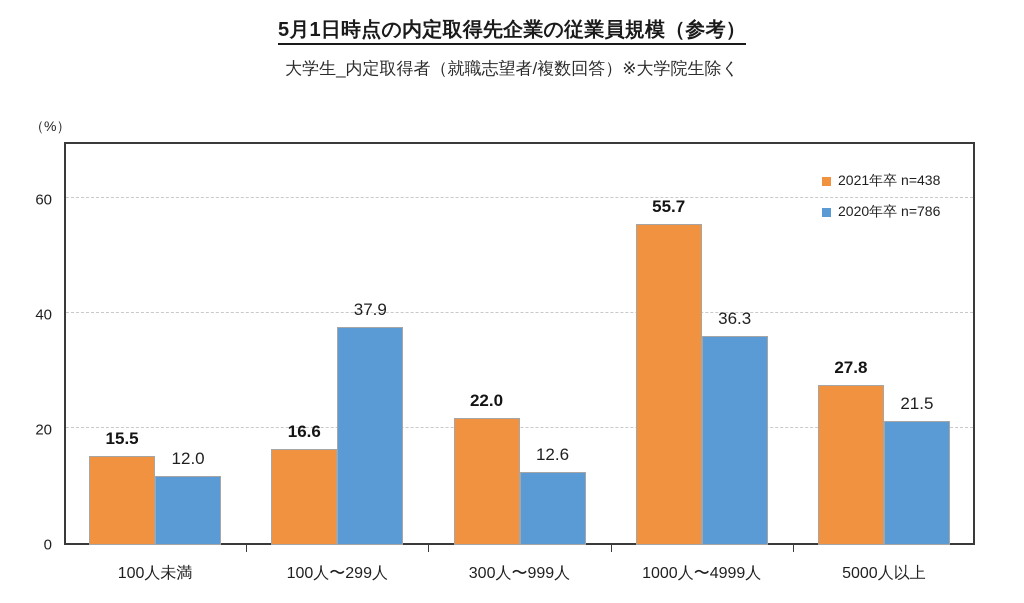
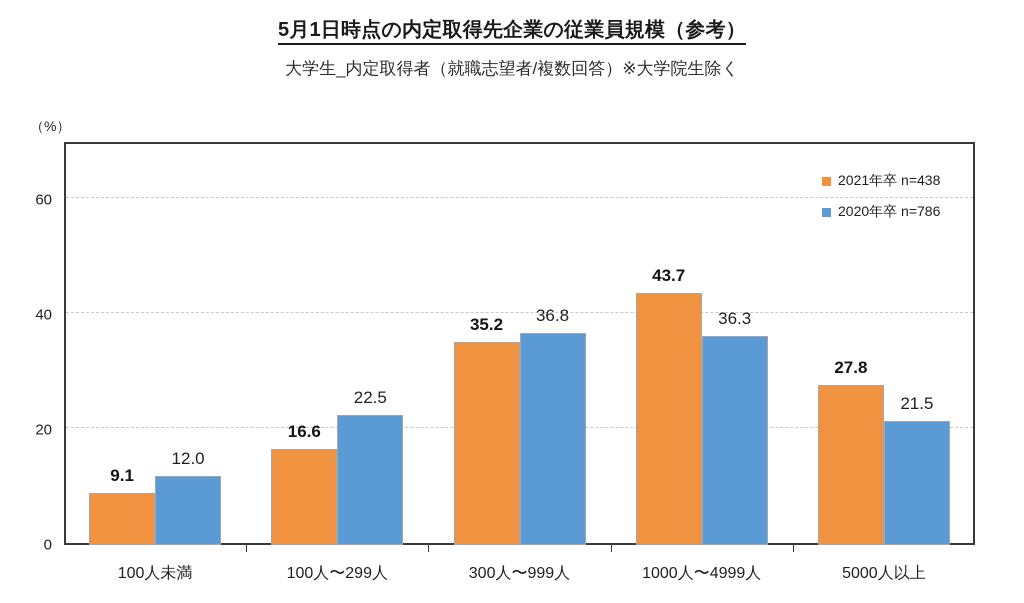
2021年卒 n=438/100人未満: 15.5 -> 9.1
2020年卒 n=786/100人〜299人: 37.9 -> 22.5
2021年卒 n=438/300人〜999人: 22.0 -> 35.2
2020年卒 n=786/300人〜999人: 12.6 -> 36.8
2021年卒 n=438/1000人〜4999人: 55.7 -> 43.7
